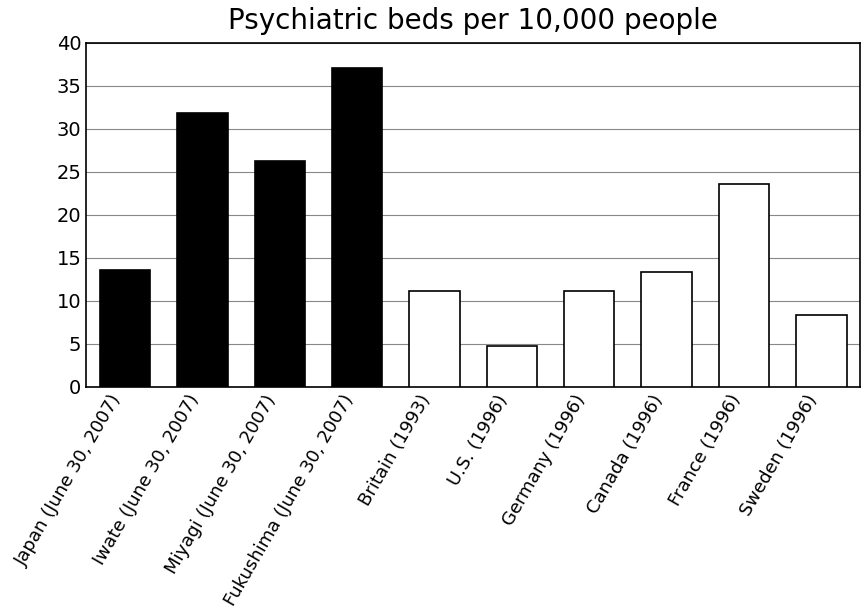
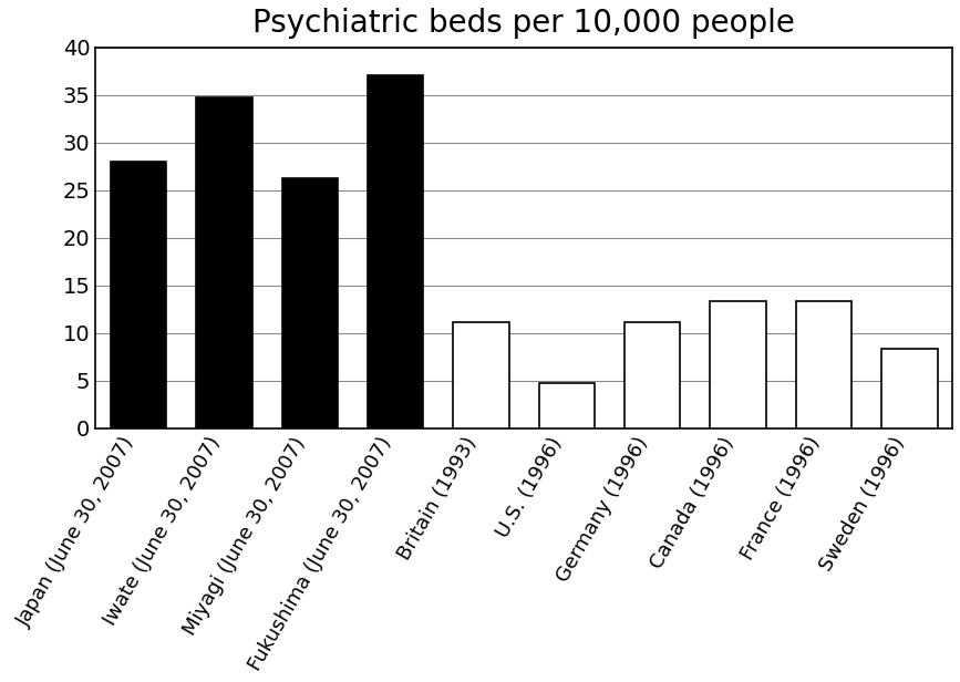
Japan (June 30, 2007): 13.6 -> 28.0
Iwate (June 30, 2007): 31.8 -> 34.8
France (1996): 23.6 -> 13.4
